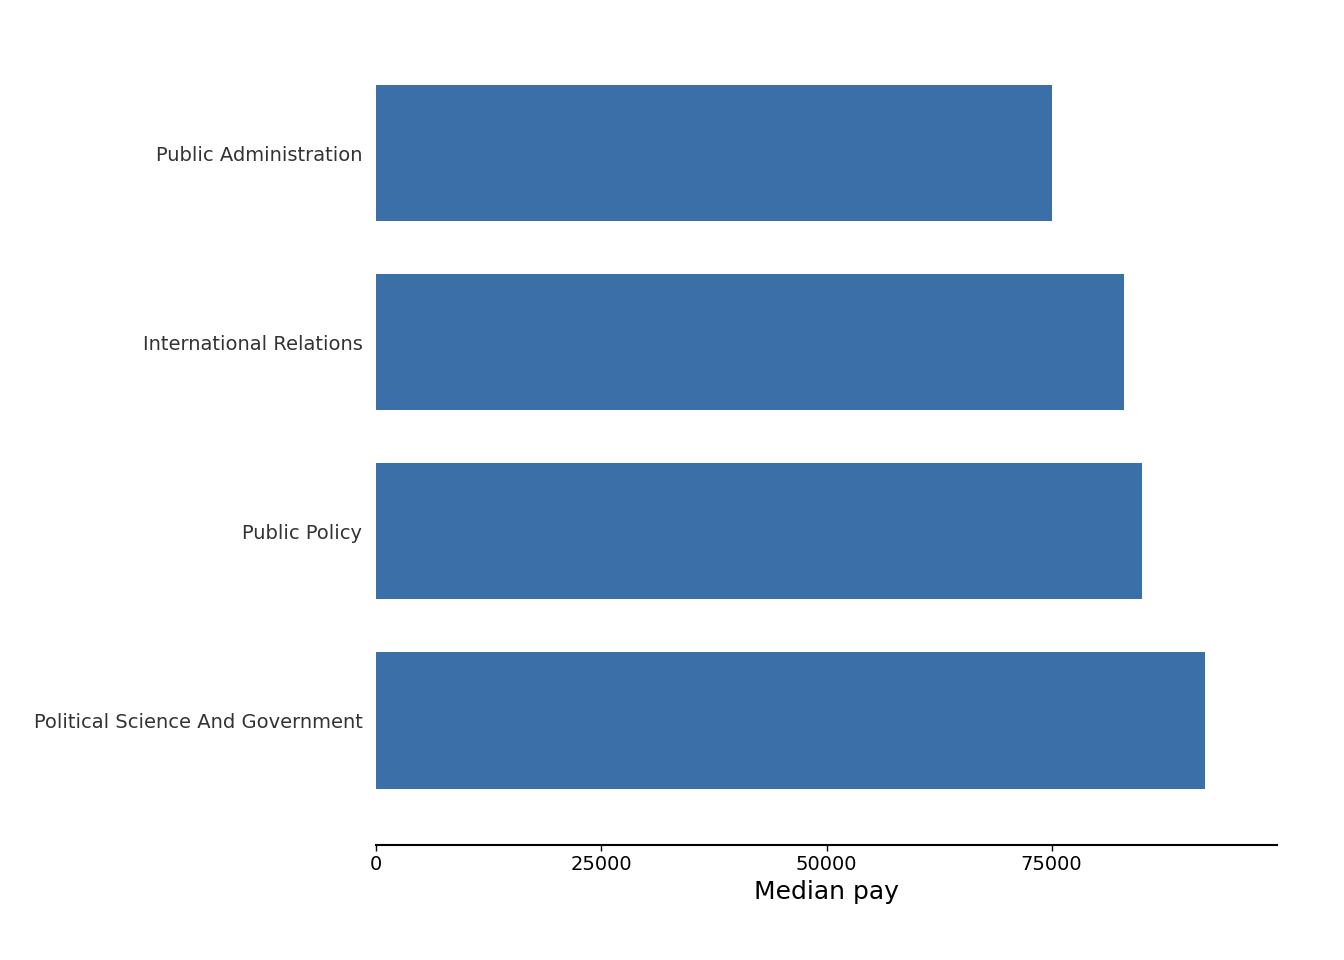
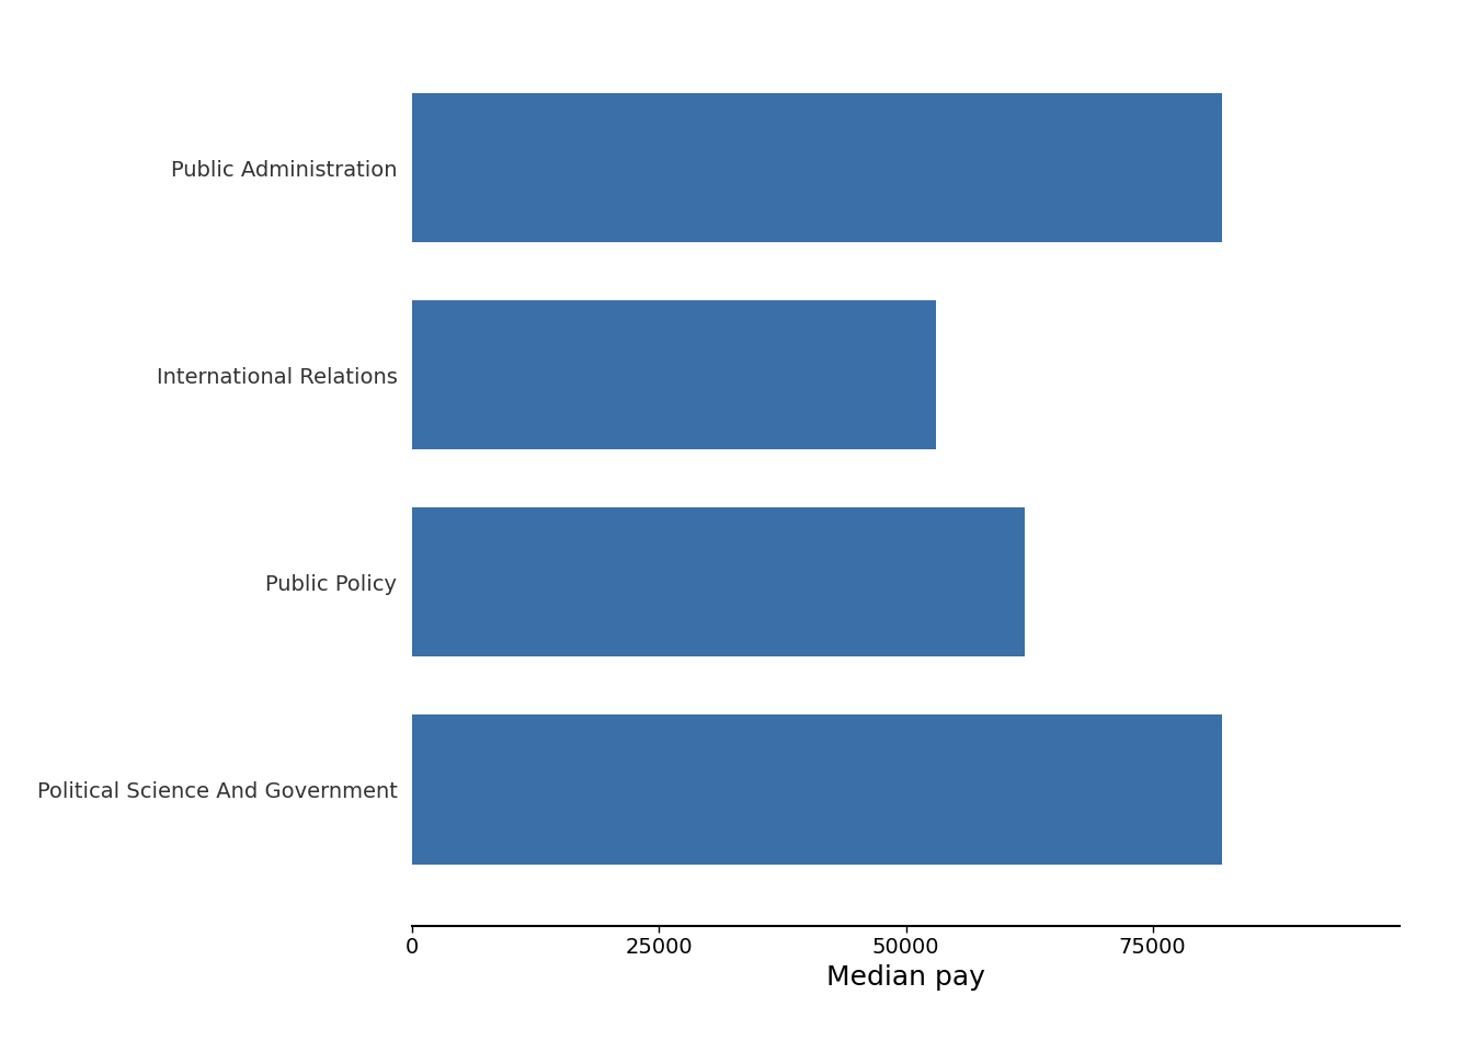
Public Administration: 75000 -> 82000
International Relations: 83000 -> 53000
Public Policy: 85000 -> 62000
Political Science And Government: 92000 -> 82000
